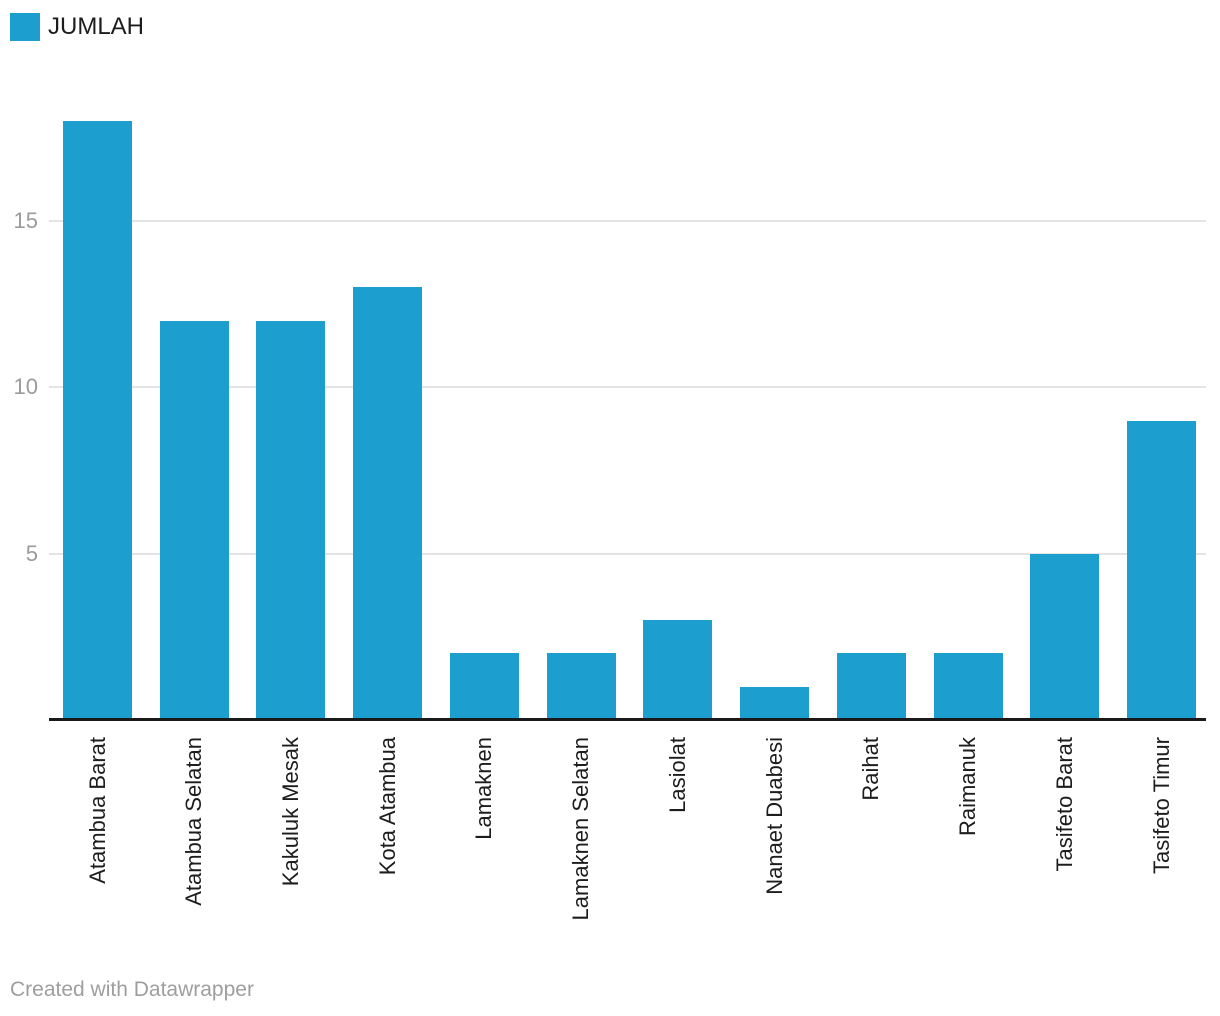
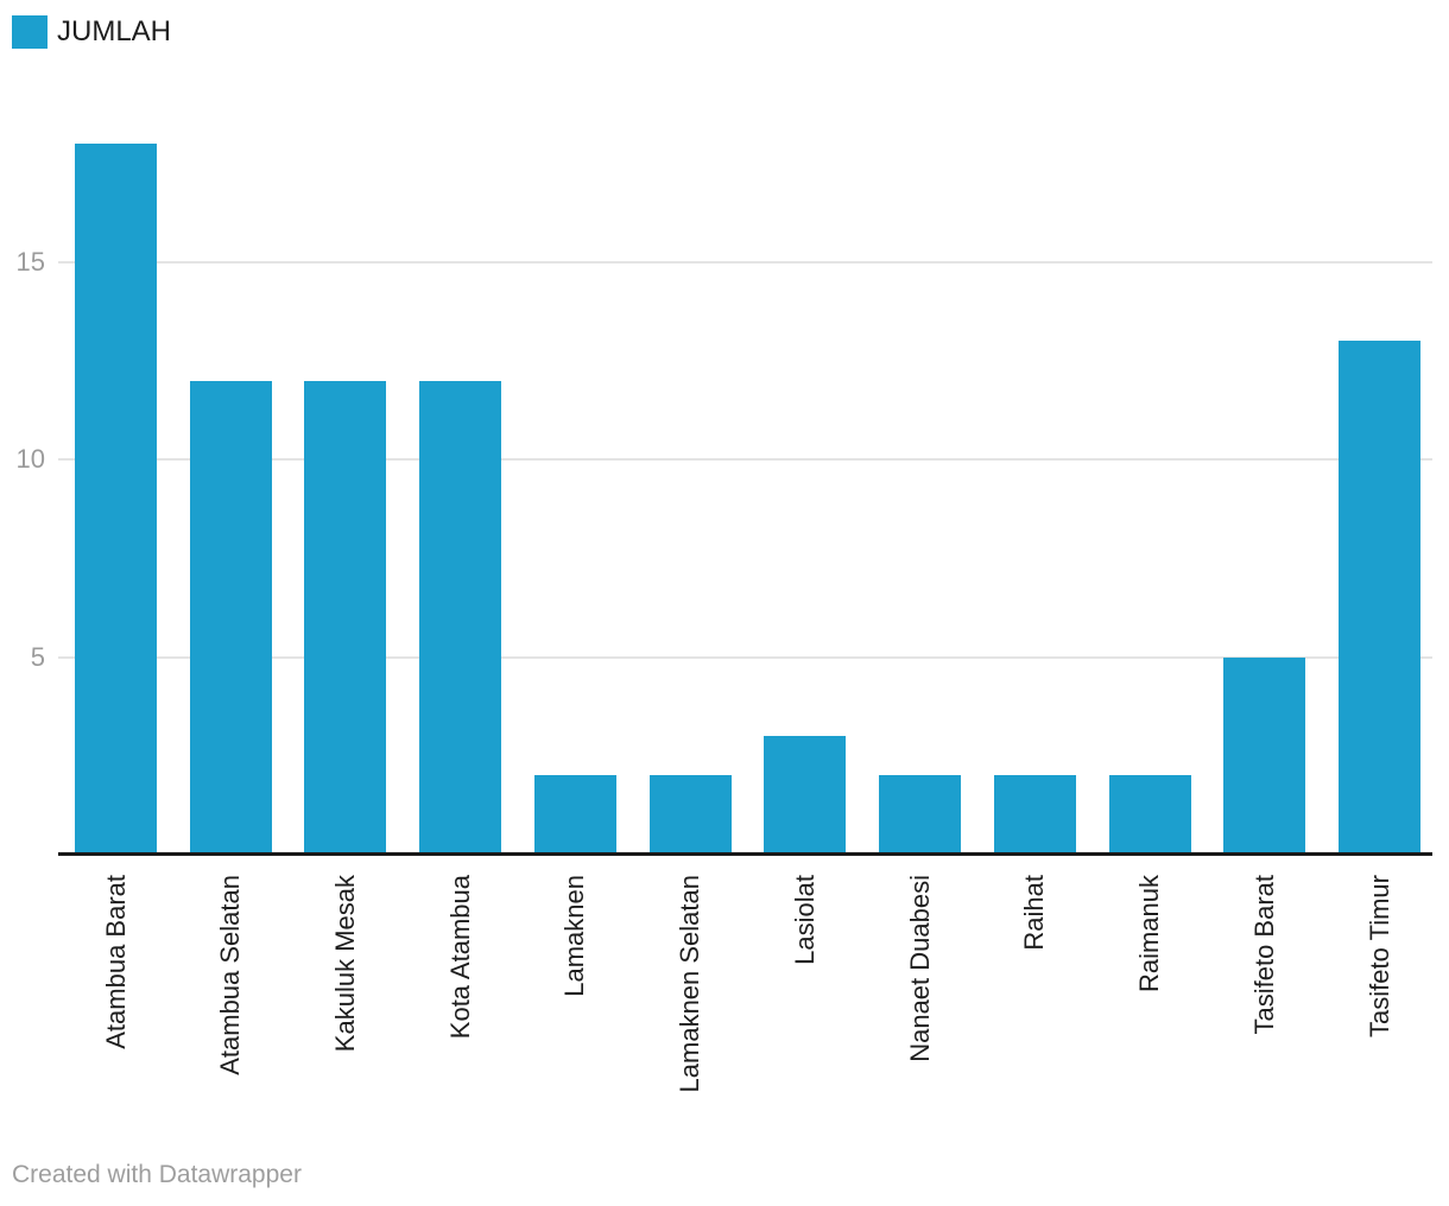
Kota Atambua: 13 -> 12
Nanaet Duabesi: 1 -> 2
Tasifeto Timur: 9 -> 13
